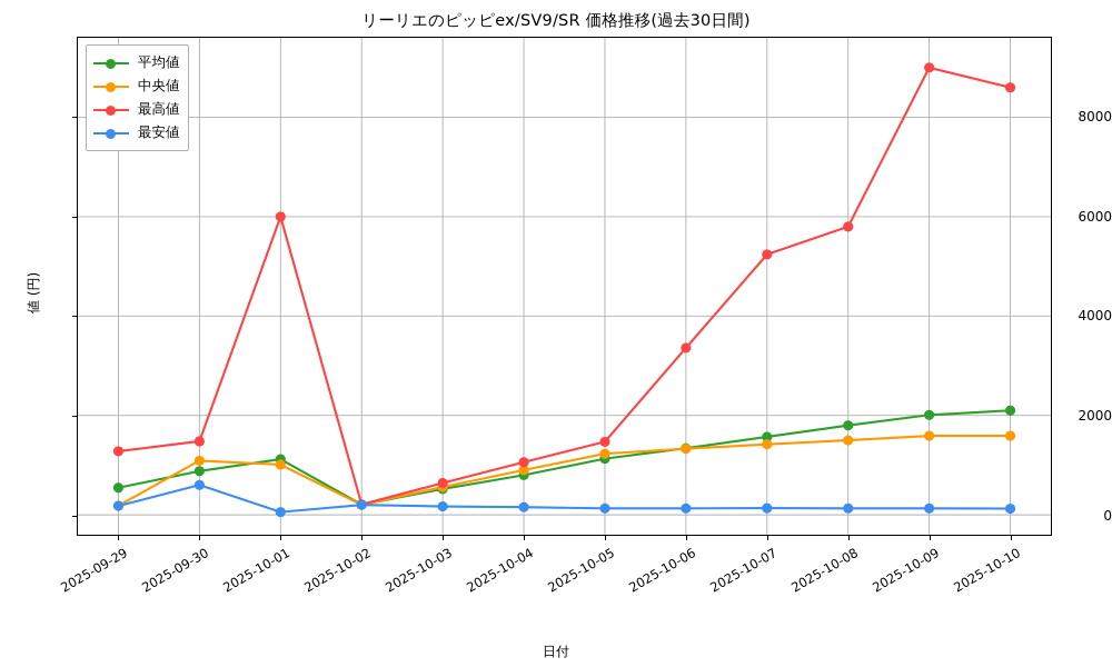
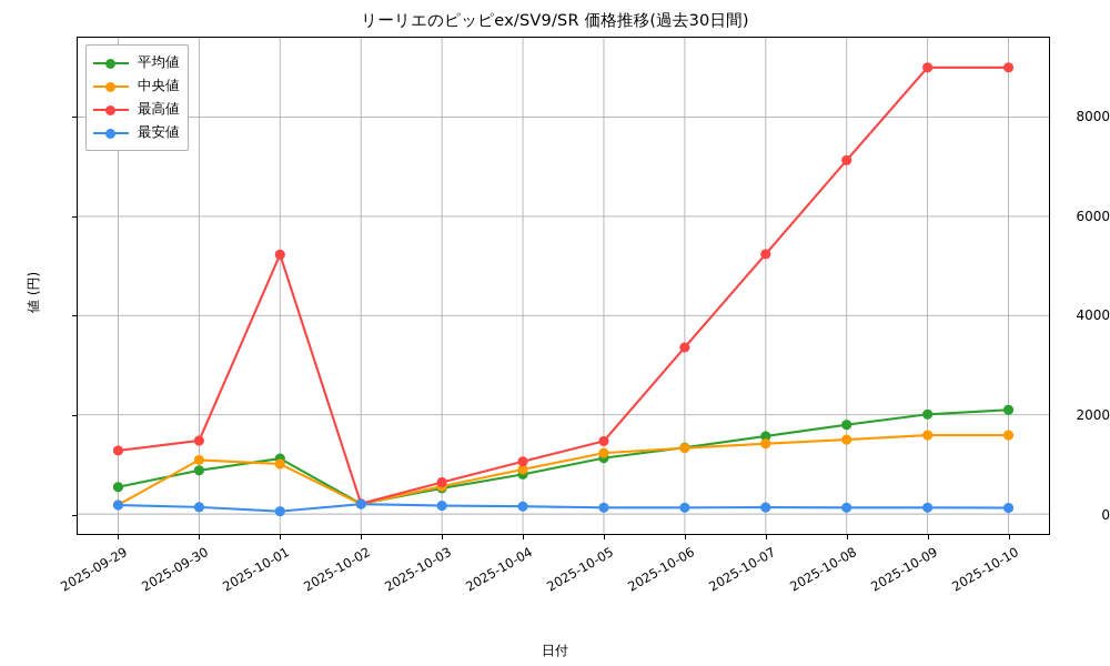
最安値/2025-09-30: 600 -> 100
最高値/2025-10-01: 6000 -> 5200
最高値/2025-10-08: 5800 -> 7100
最高値/2025-10-10: 8600 -> 9000
